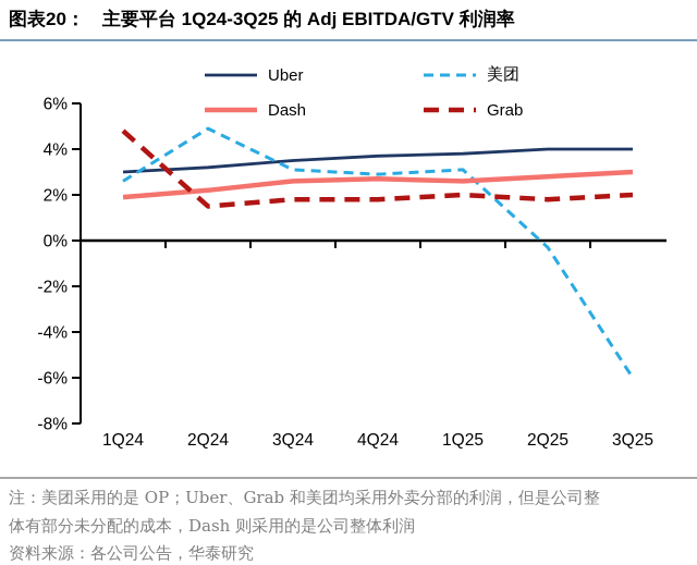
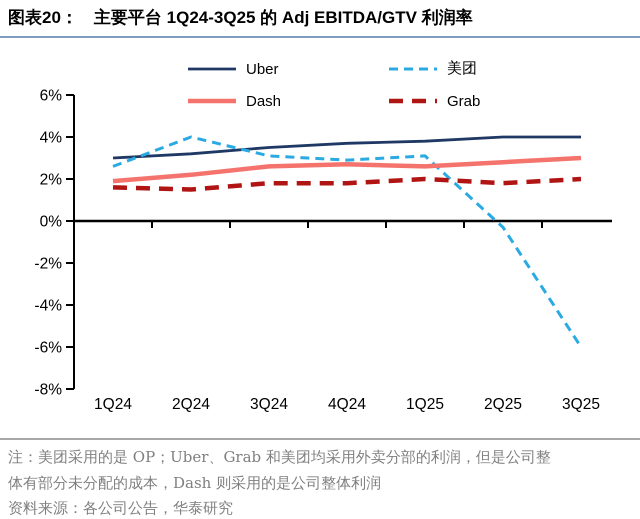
Grab/1Q24: 4.8% -> 1.6%
美团/2Q24: 4.9% -> 4.0%
